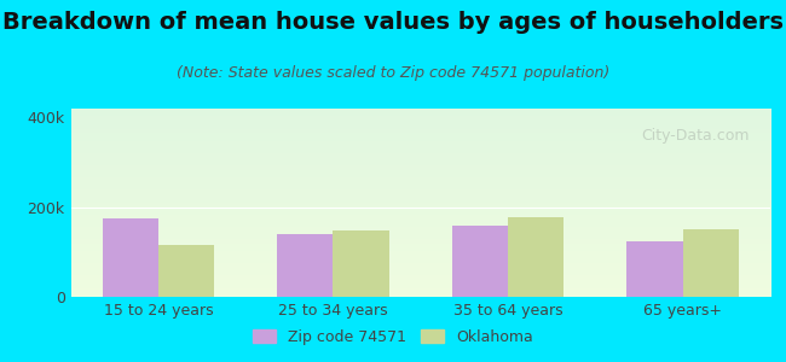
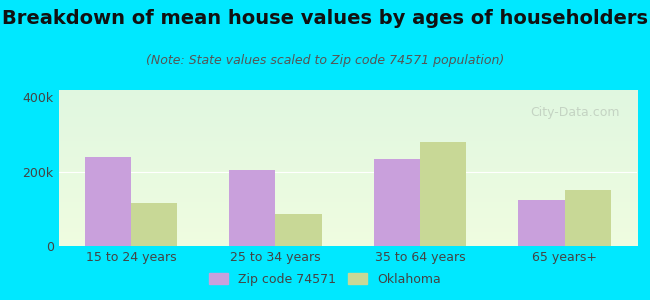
Zip code 74571/15 to 24 years: 175k -> 240k
Zip code 74571/25 to 34 years: 140k -> 205k
Oklahoma/25 to 34 years: 148k -> 85k
Zip code 74571/35 to 64 years: 158k -> 235k
Oklahoma/35 to 64 years: 178k -> 280k
